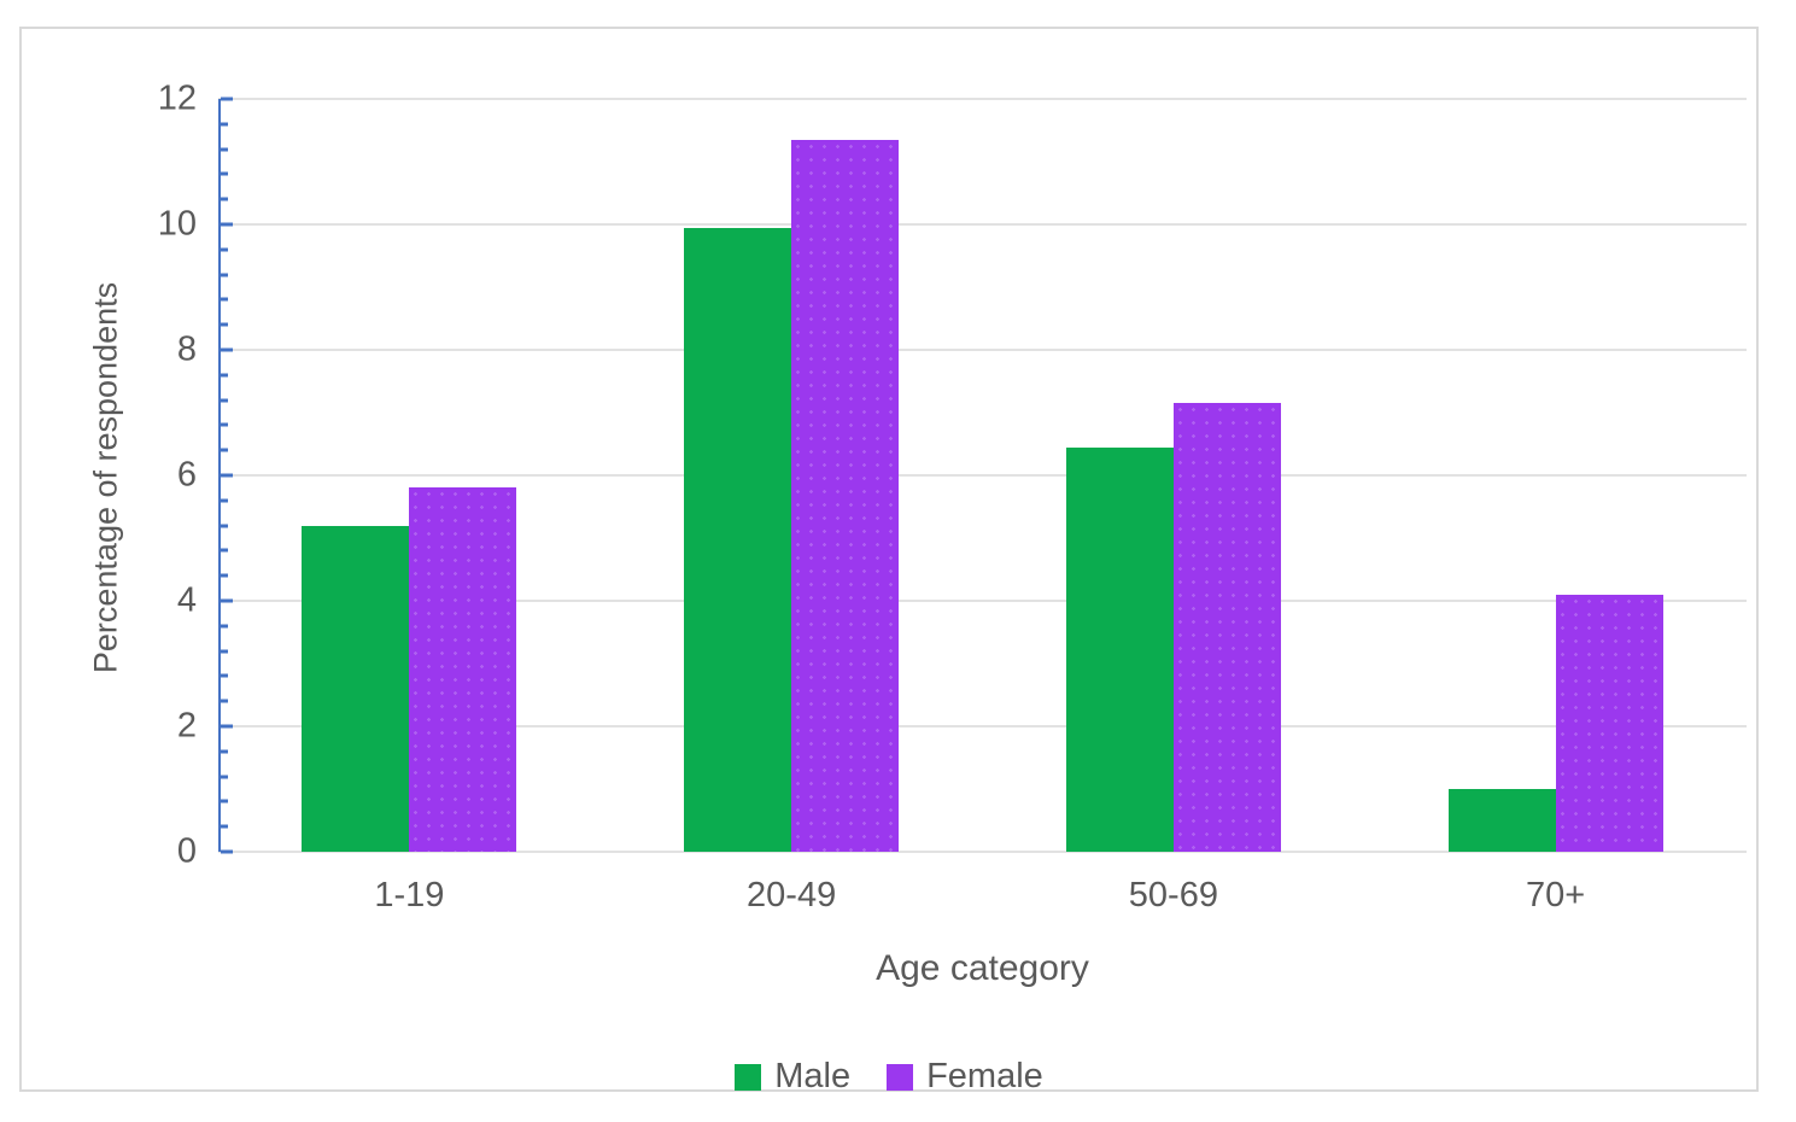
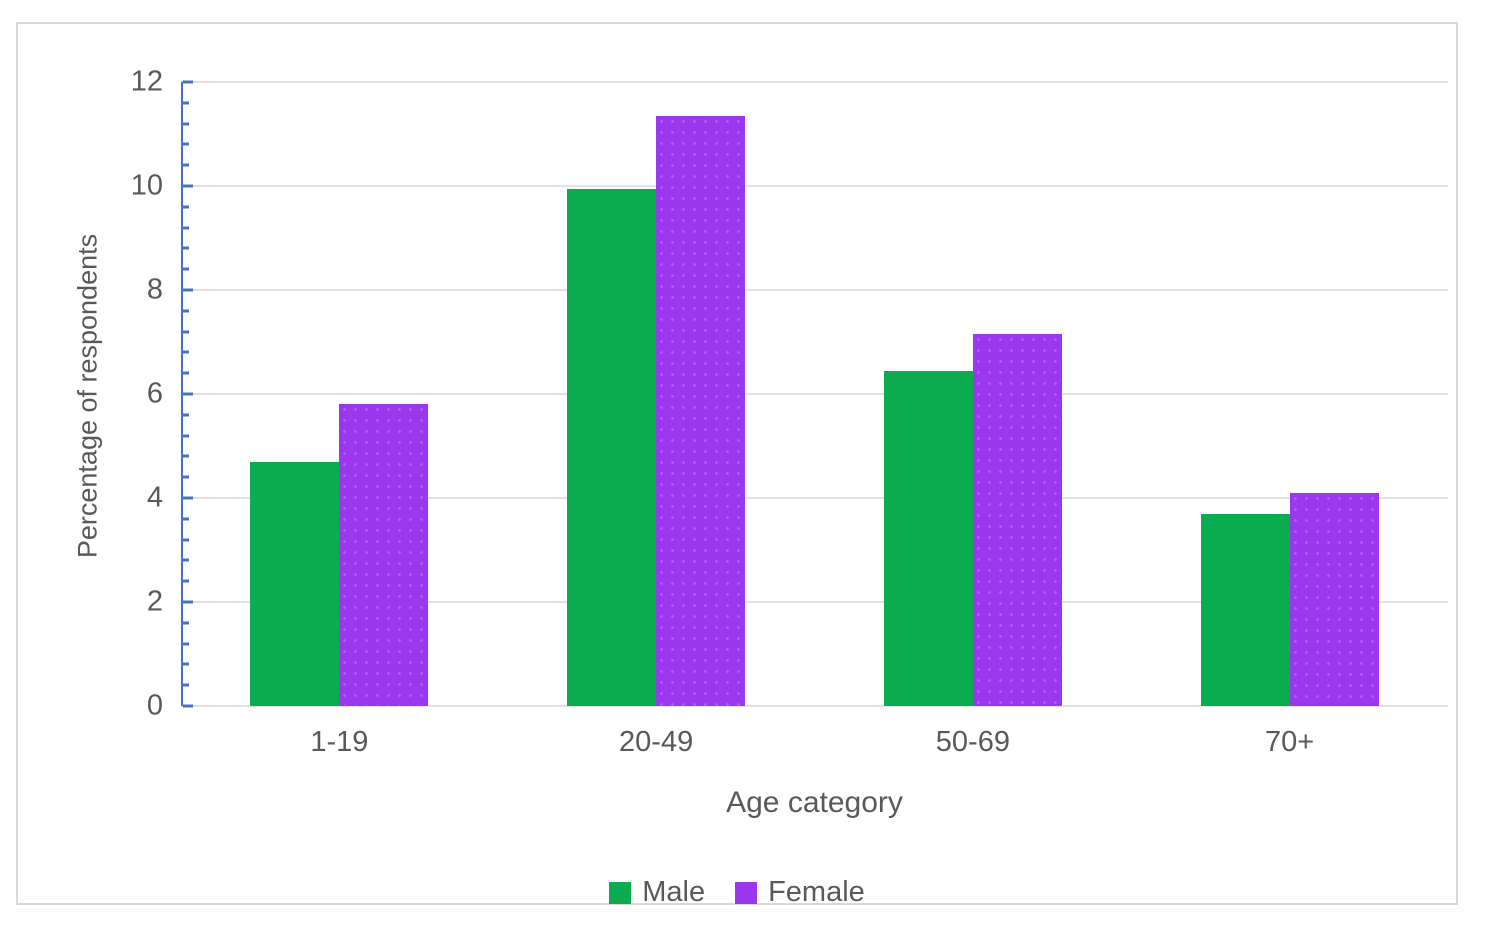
Male/1-19: 5.2 -> 4.7
Male/70+: 1.0 -> 3.7
